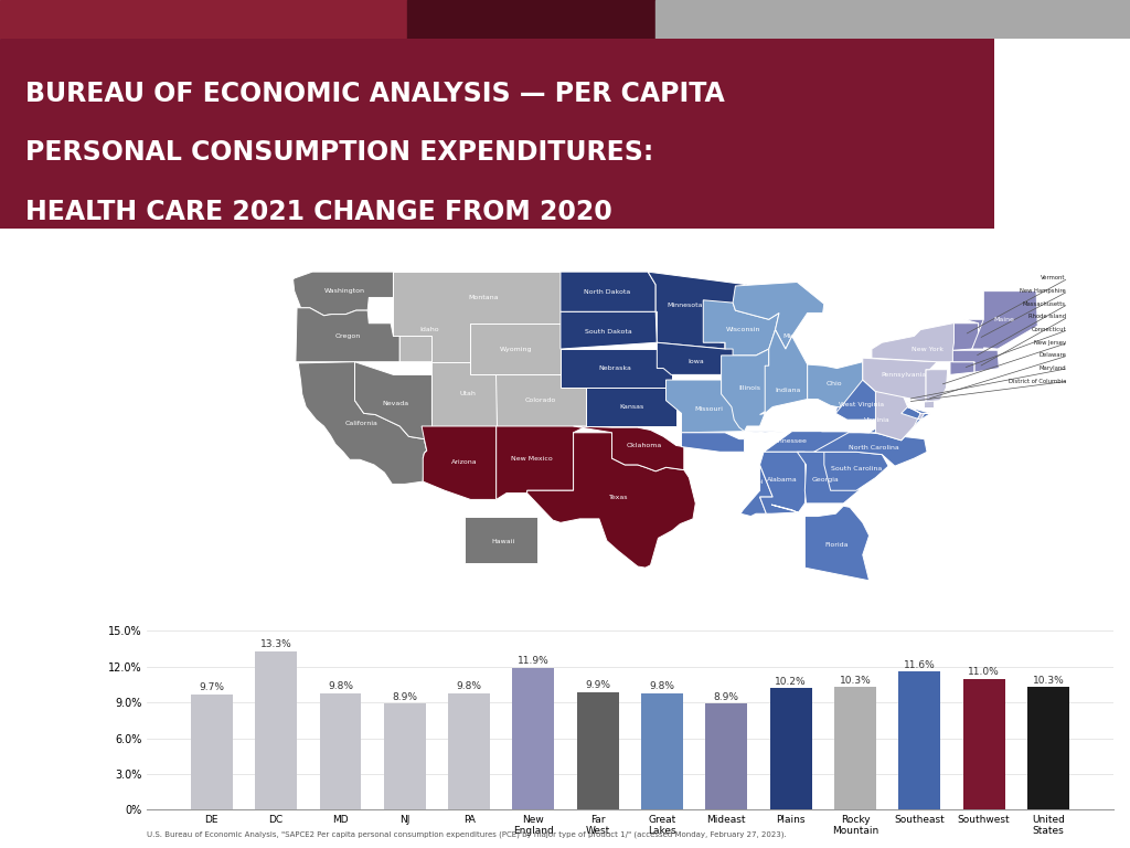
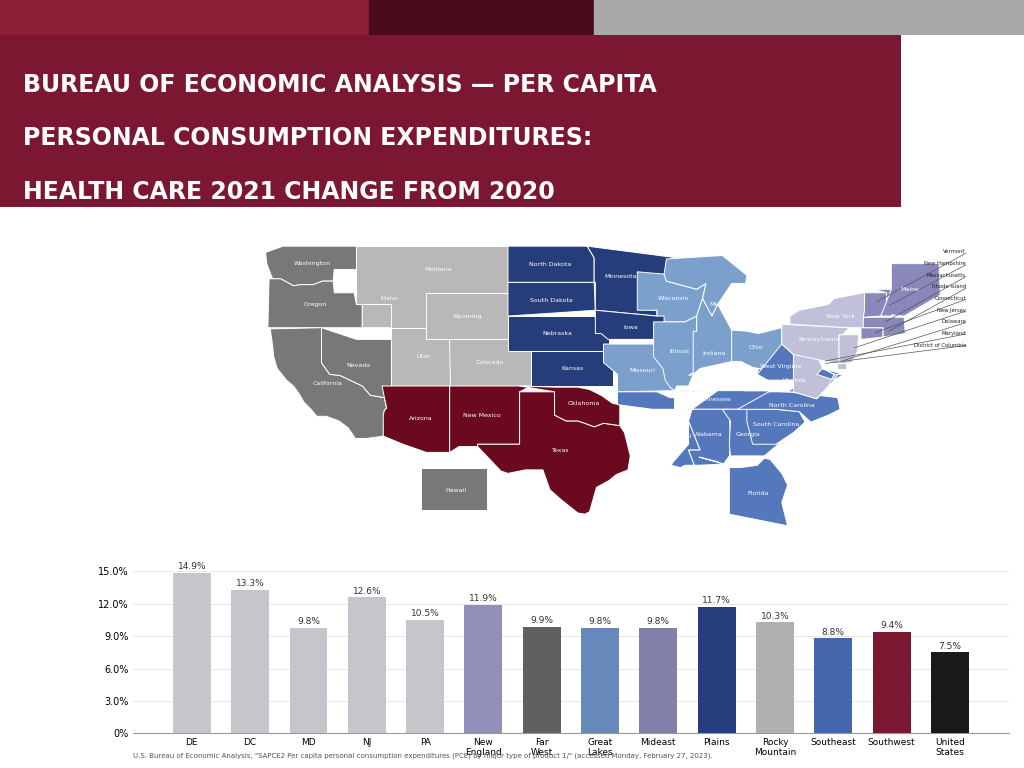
DE: 9.7% -> 14.9%
NJ: 8.9% -> 12.6%
PA: 9.8% -> 10.5%
Mideast: 8.9% -> 9.8%
Plains: 10.2% -> 11.7%
Southeast: 11.6% -> 8.8%
Southwest: 11.0% -> 9.4%
United States: 10.3% -> 7.5%
